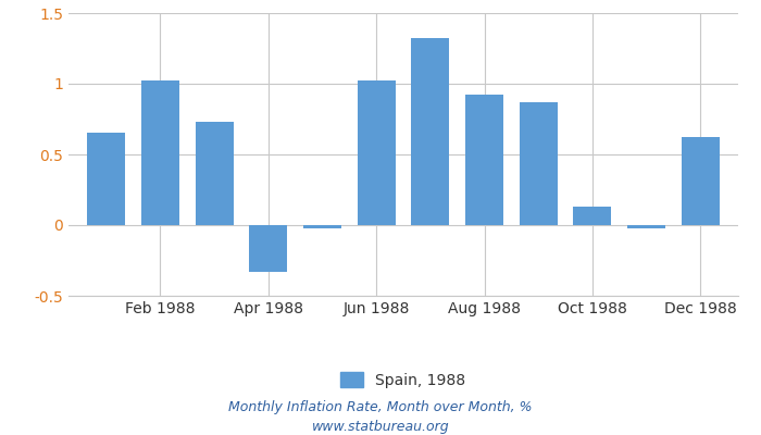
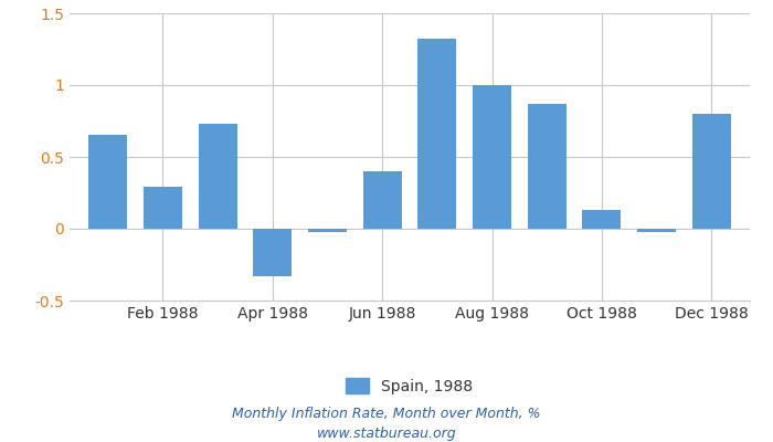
Feb 1988: 1.02 -> 0.29
Jun 1988: 1.02 -> 0.40
Aug 1988: 0.92 -> 1.00
Dec 1988: 0.62 -> 0.80
